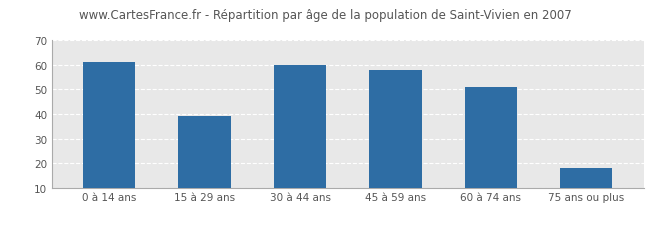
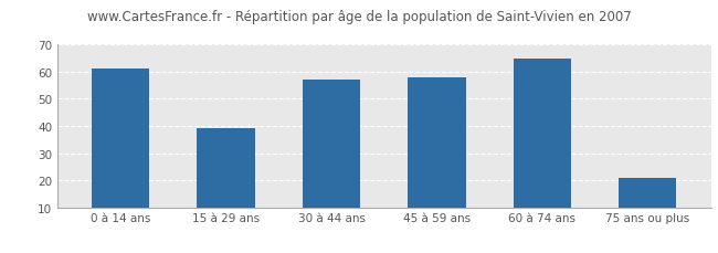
30 à 44 ans: 60 -> 57
60 à 74 ans: 51 -> 65
75 ans ou plus: 18 -> 21
